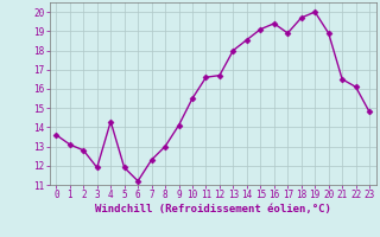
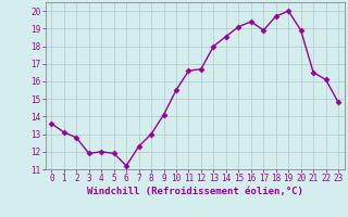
4: 14.3 -> 12.0
